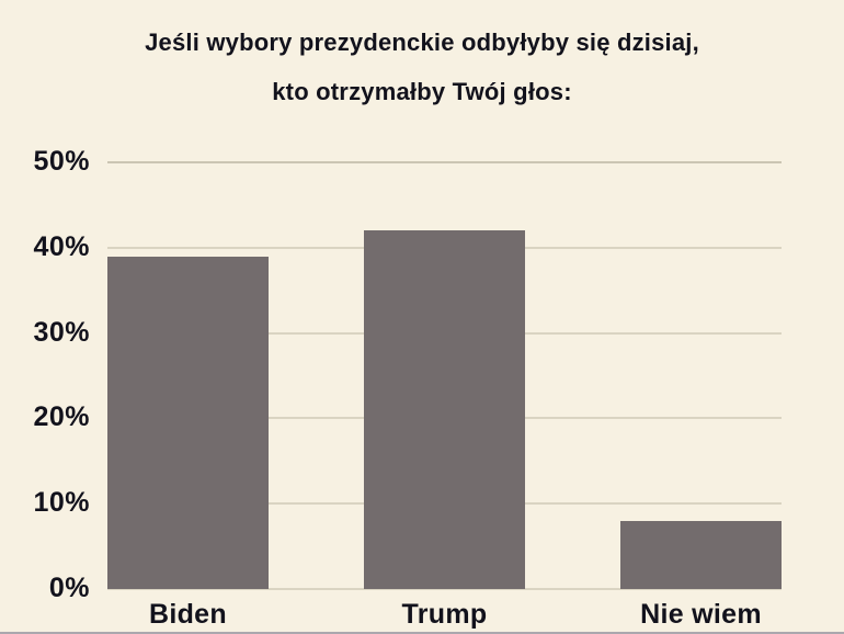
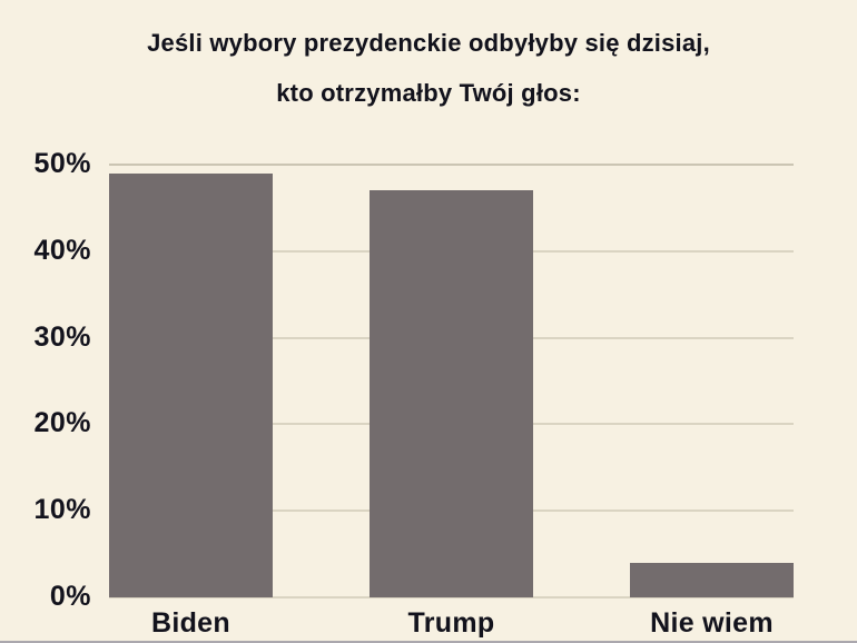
Biden: 39% -> 49%
Trump: 42% -> 47%
Nie wiem: 8% -> 4%
